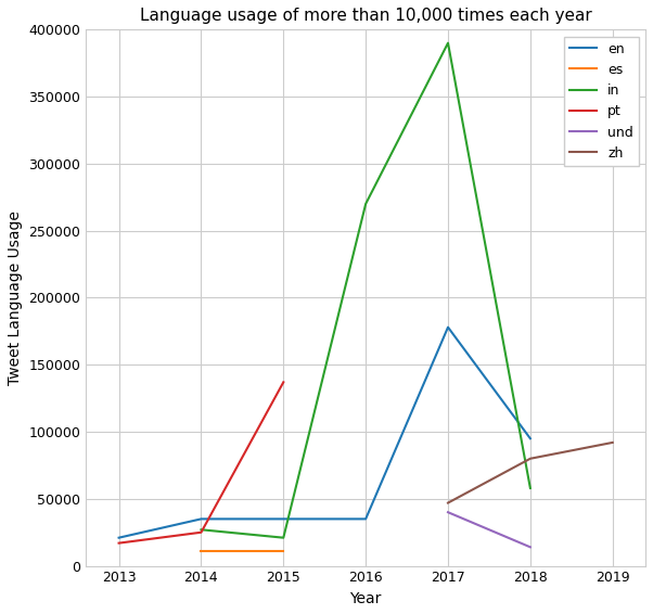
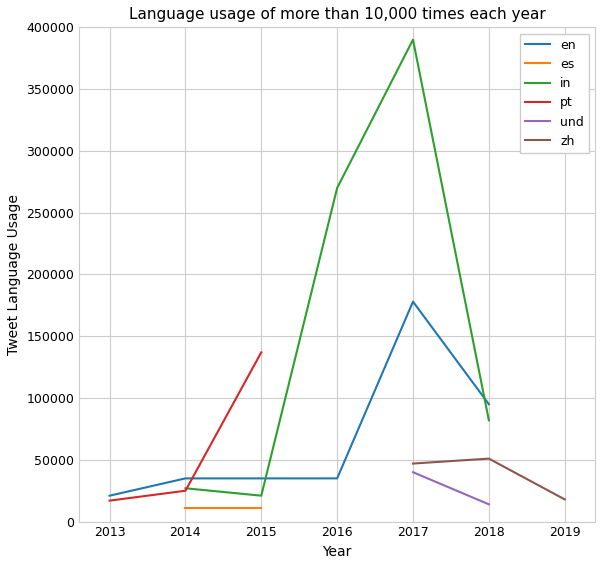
in/2018: 58000 -> 82000
zh/2018: 80000 -> 51000
zh/2019: 92000 -> 18000
